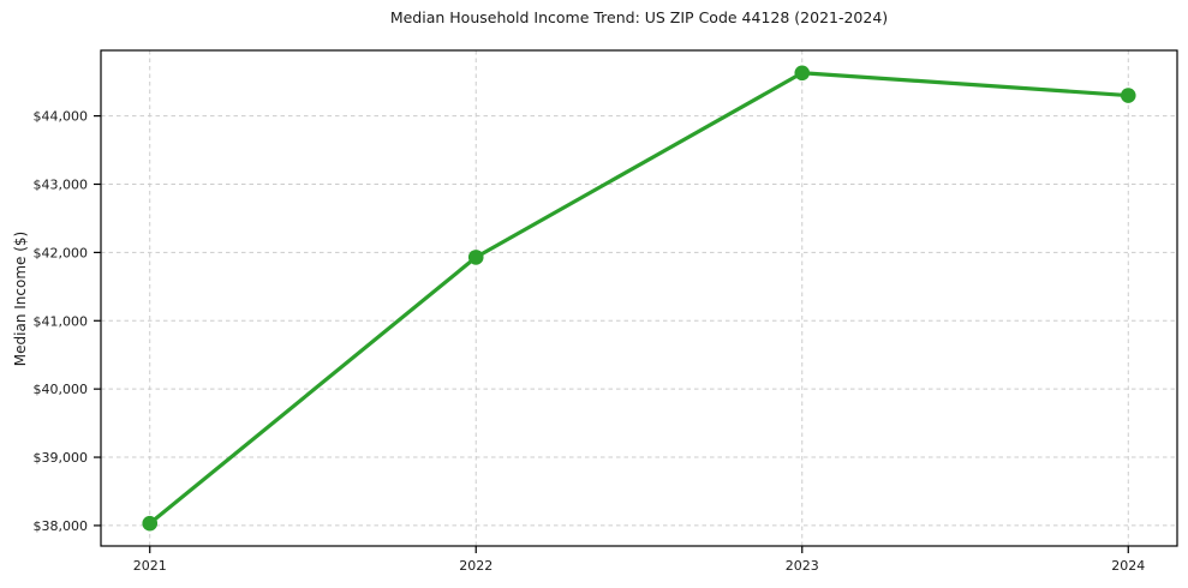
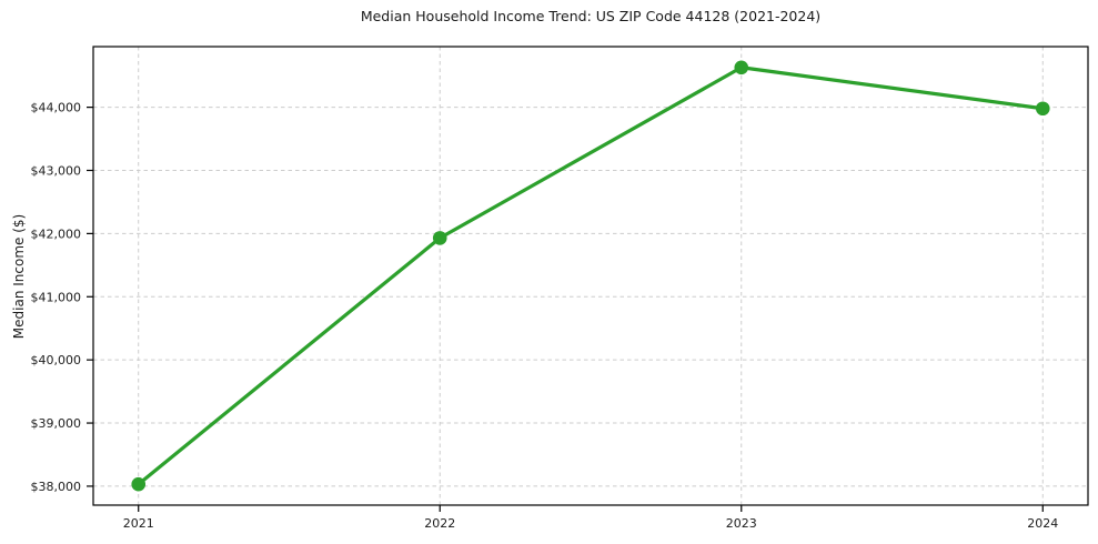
2024: $44300 -> $44000
